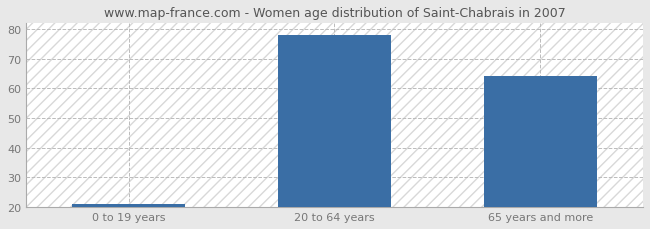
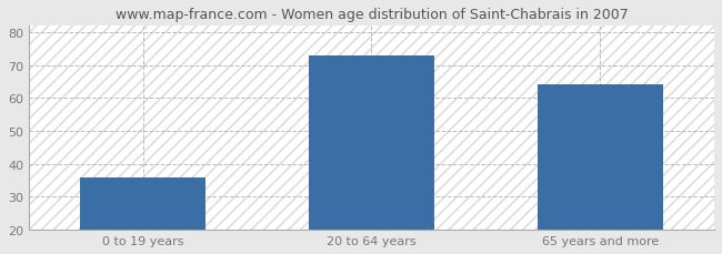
0 to 19 years: 21 -> 36
20 to 64 years: 78 -> 73
